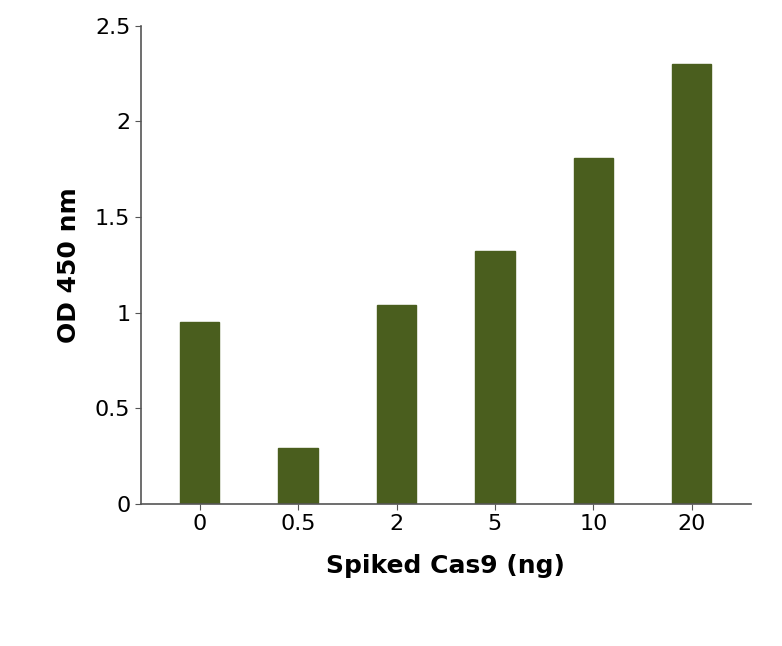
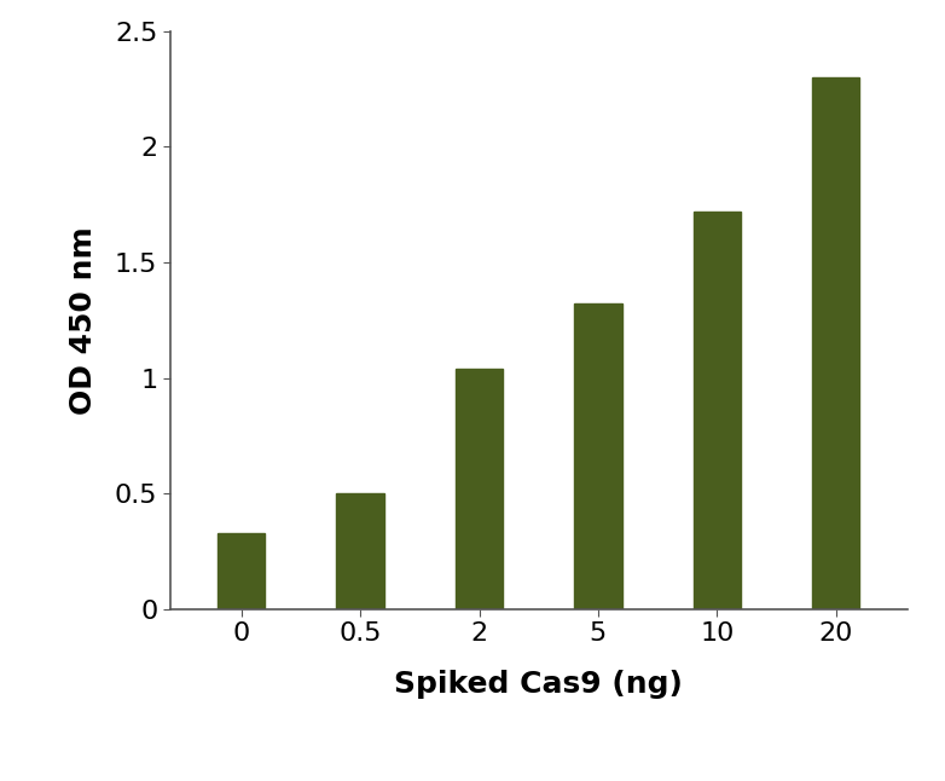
0: 0.95 -> 0.33
0.5: 0.29 -> 0.50
10: 1.81 -> 1.72
